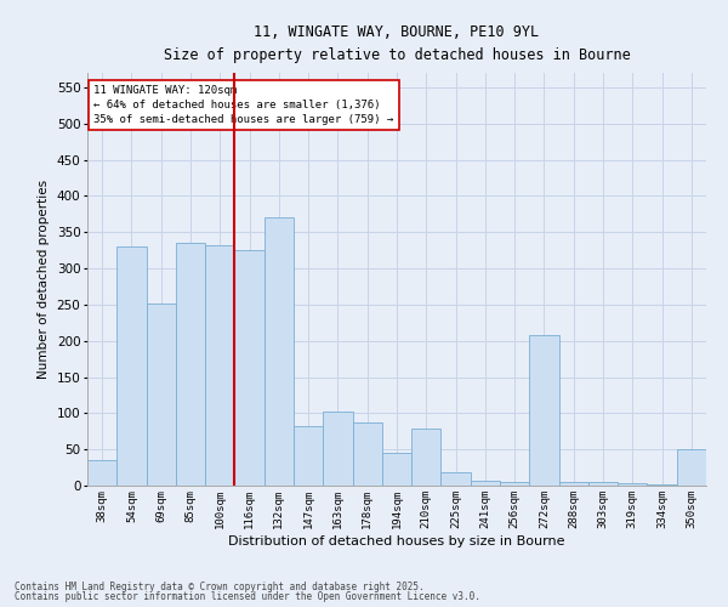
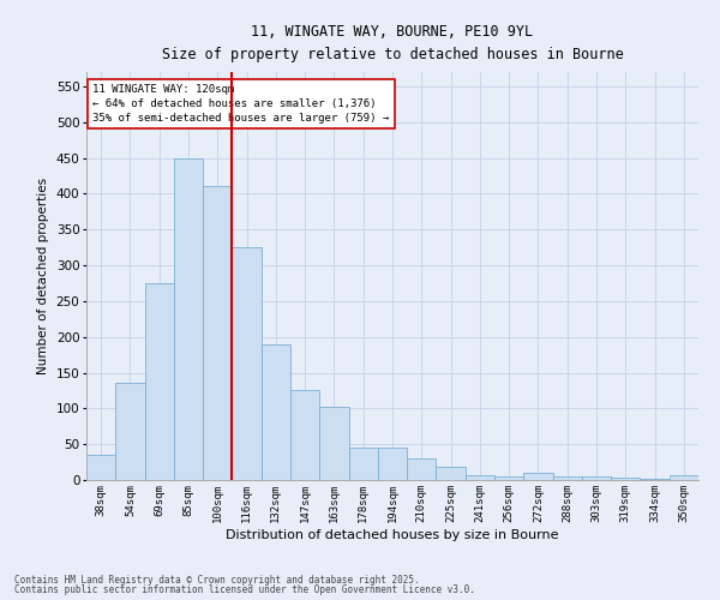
54sqm: 330 -> 136
69sqm: 252 -> 275
85sqm: 336 -> 450
100sqm: 332 -> 410
132sqm: 370 -> 190
147sqm: 82 -> 125
178sqm: 88 -> 46
210sqm: 78 -> 30
272sqm: 208 -> 10
350sqm: 50 -> 6
